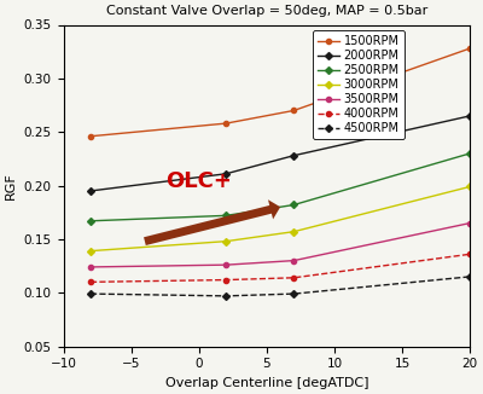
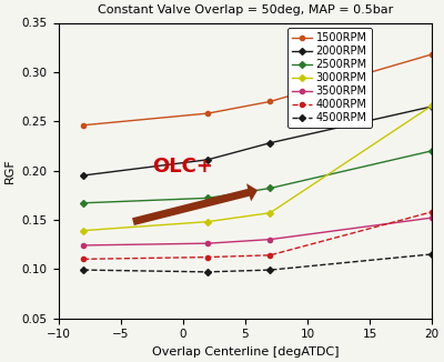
1500RPM/20: 0.328 -> 0.318
2500RPM/20: 0.230 -> 0.220
3000RPM/20: 0.199 -> 0.266
3500RPM/20: 0.165 -> 0.152
4000RPM/20: 0.136 -> 0.158
